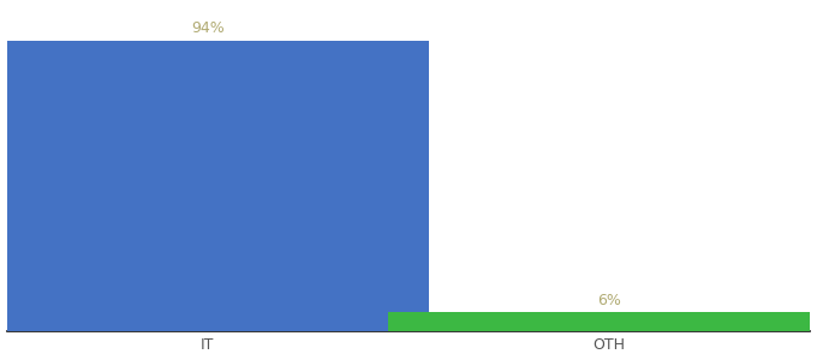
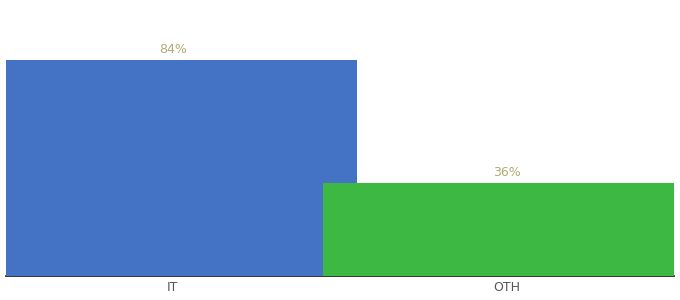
IT: 94% -> 84%
OTH: 6% -> 36%
